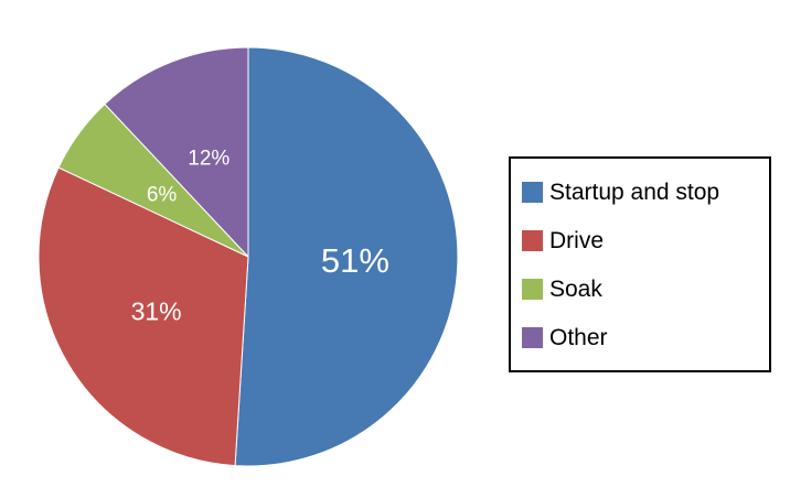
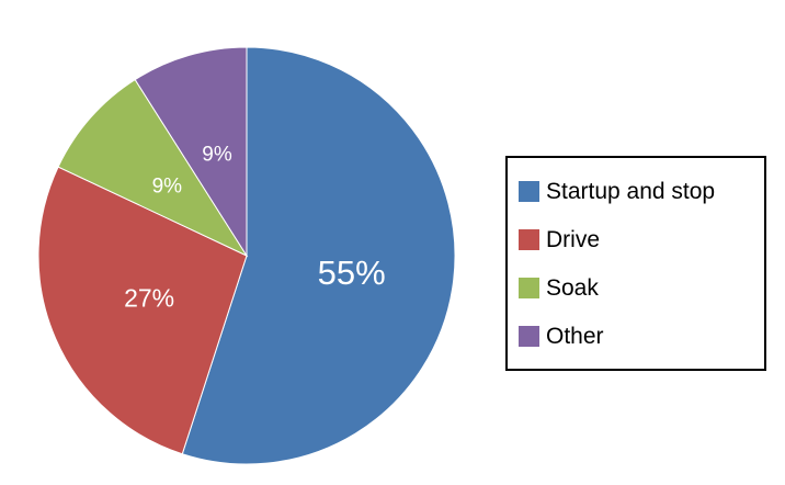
Startup and stop: 51% -> 55%
Drive: 31% -> 27%
Soak: 6% -> 9%
Other: 12% -> 9%
